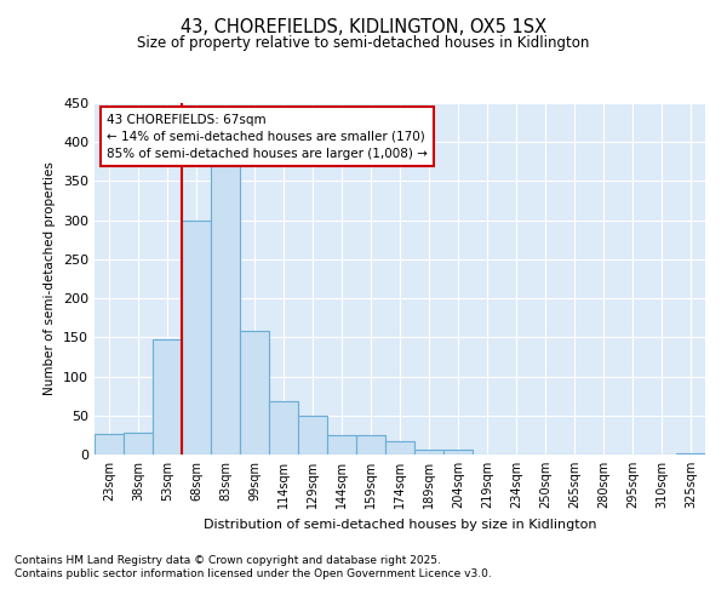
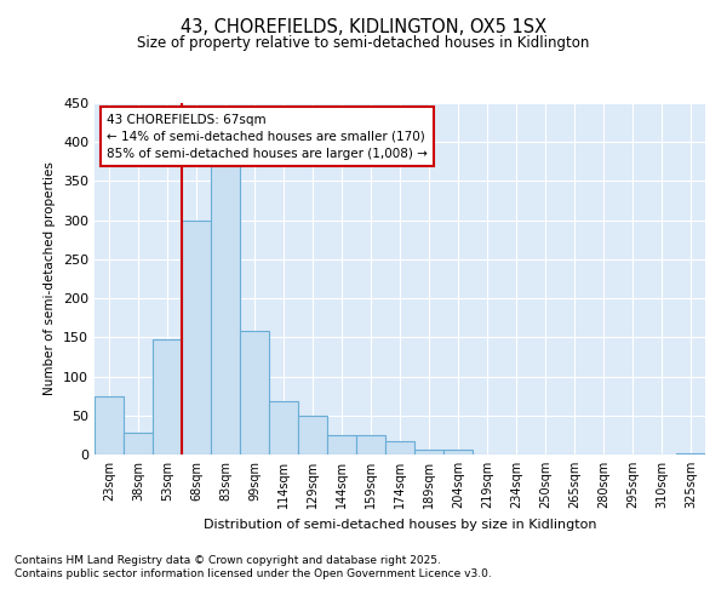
23sqm: 27 -> 74
